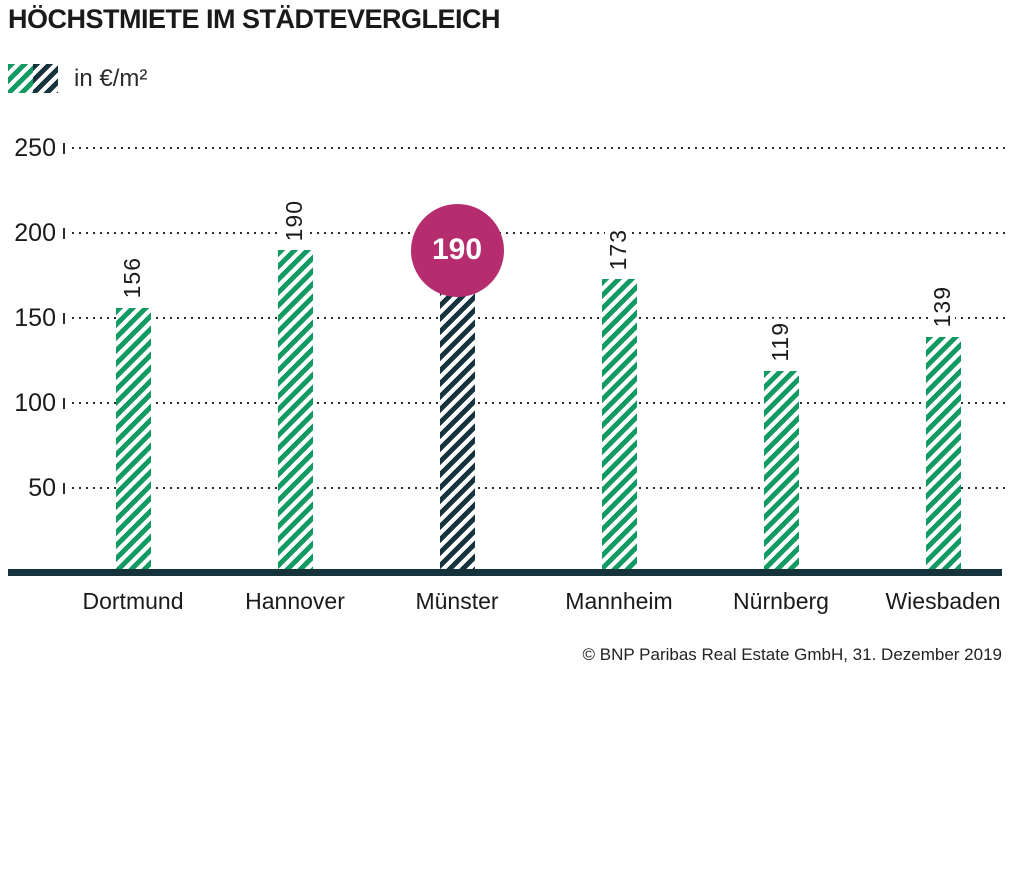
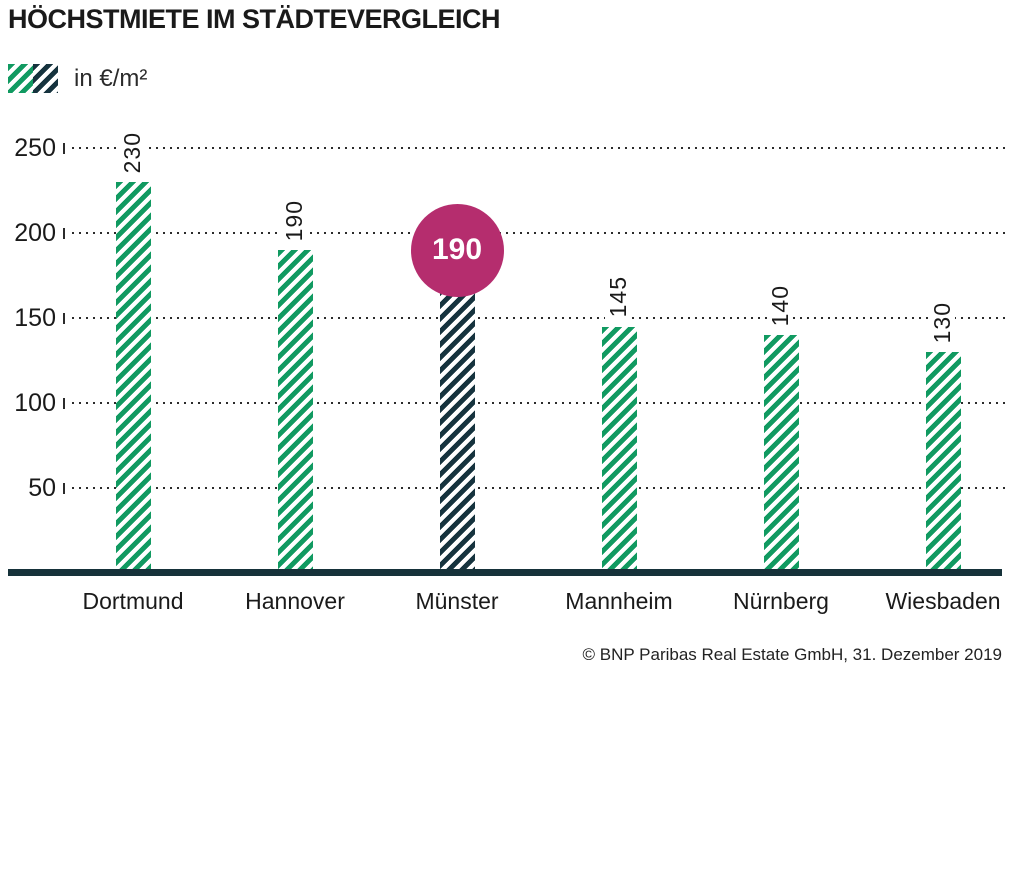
Dortmund: 156 -> 230
Mannheim: 173 -> 145
Nürnberg: 119 -> 140
Wiesbaden: 139 -> 130
